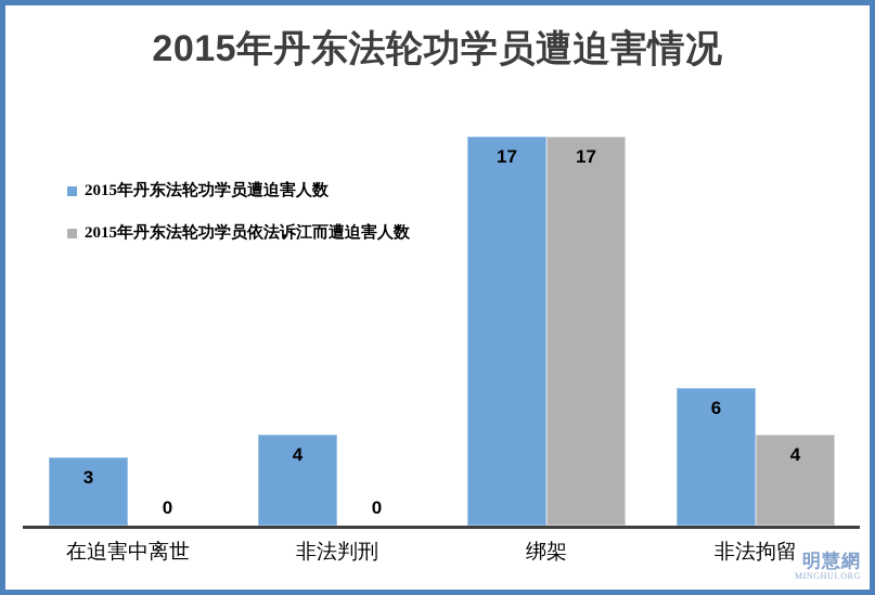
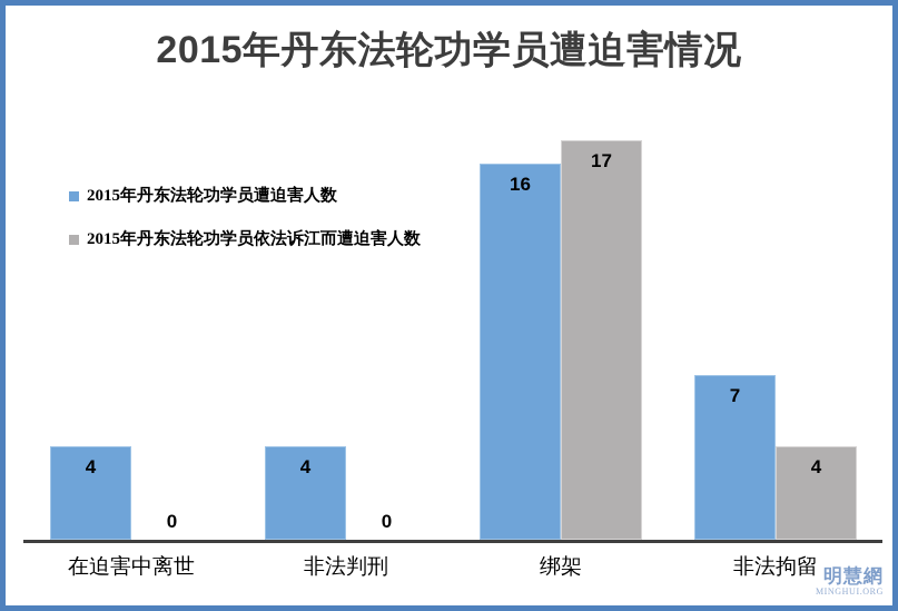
2015年丹东法轮功学员遭迫害人数/在迫害中离世: 3 -> 4
2015年丹东法轮功学员遭迫害人数/绑架: 17 -> 16
2015年丹东法轮功学员遭迫害人数/非法拘留: 6 -> 7
